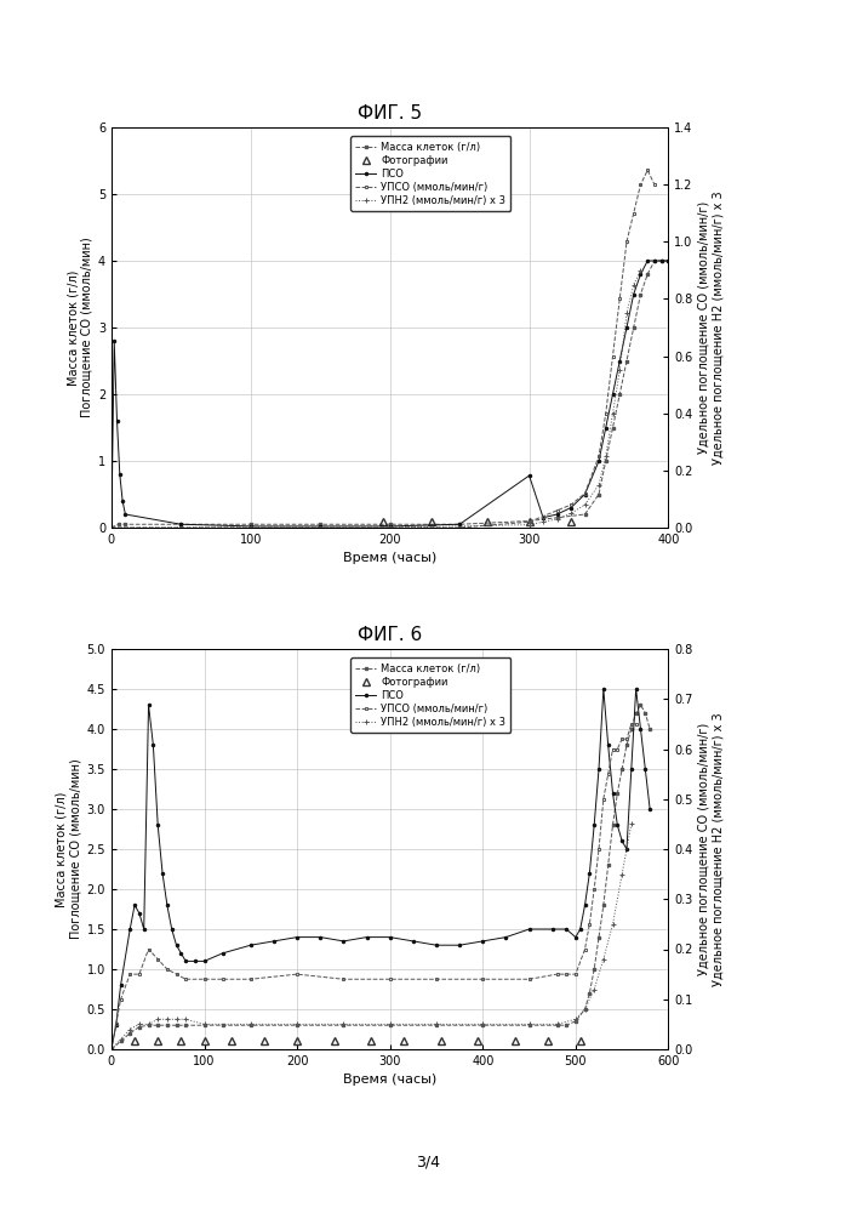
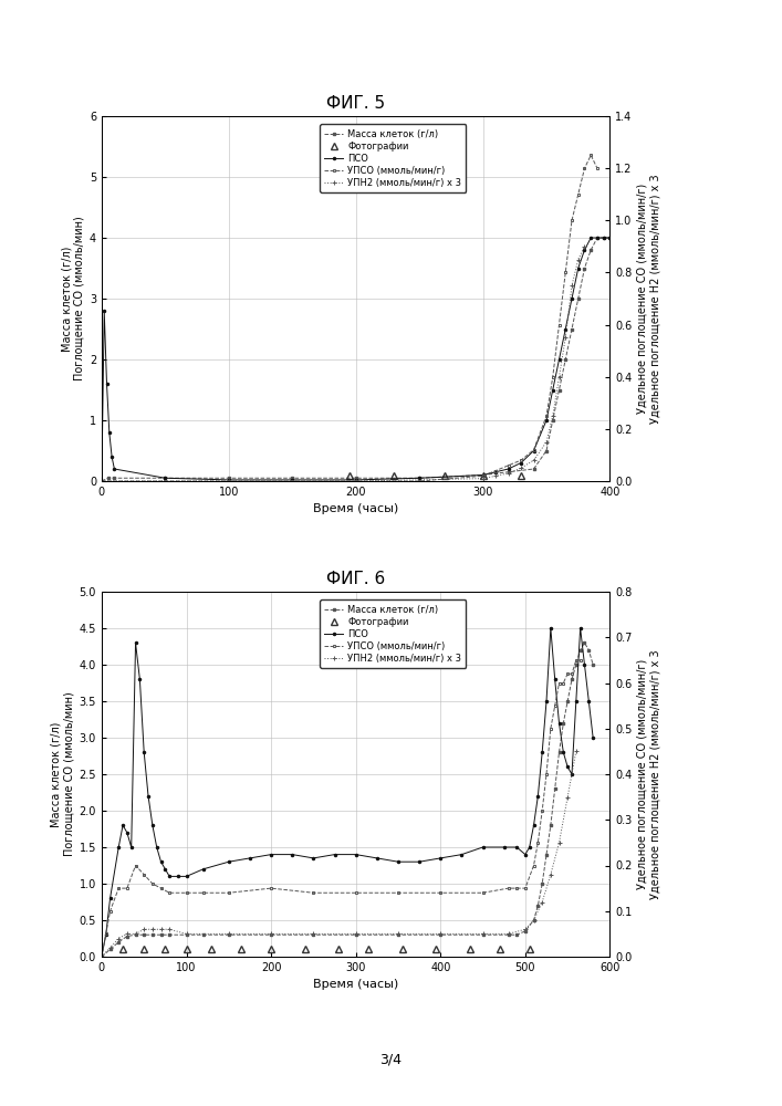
ФИГ. 5/ПСО/300: 0.78 -> 0.10
